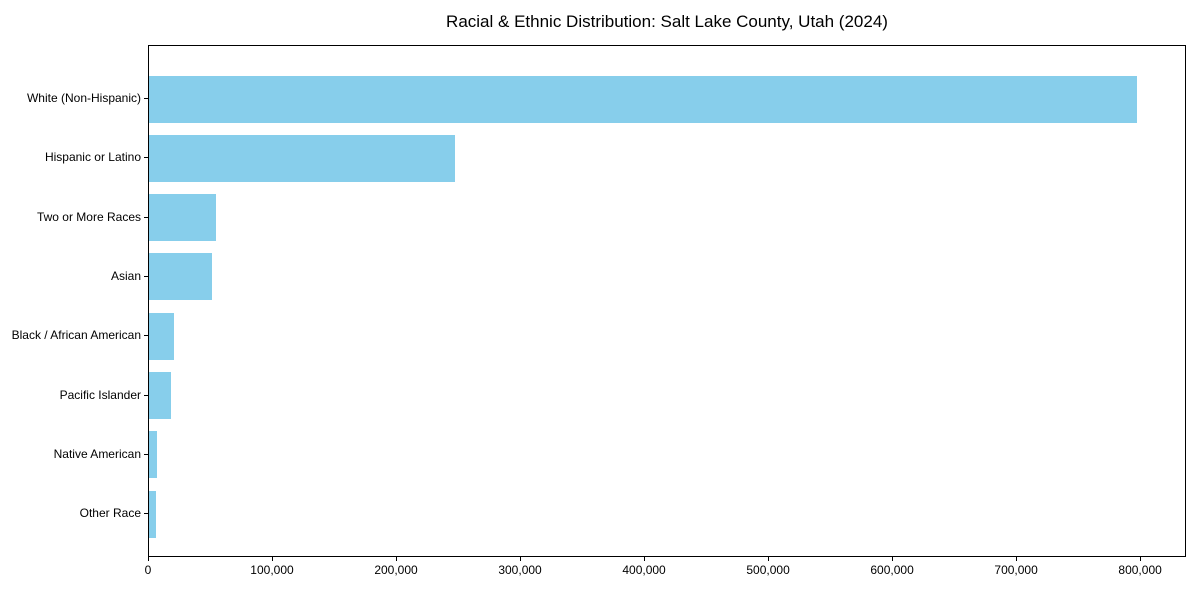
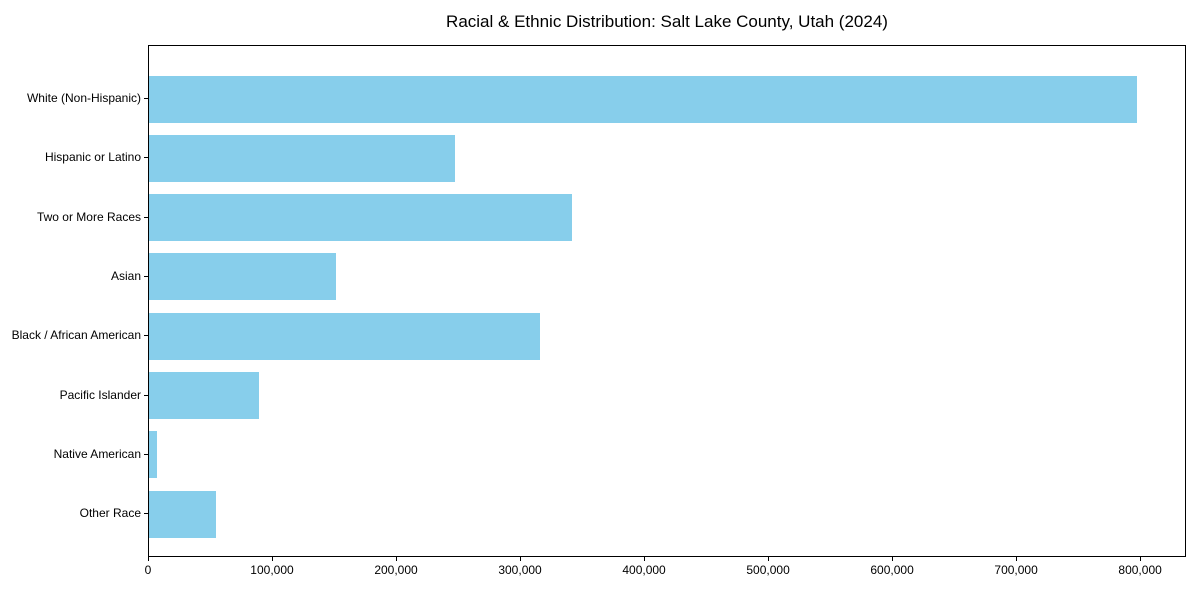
Two or More Races: 54000 -> 341000
Asian: 51000 -> 151000
Black / African American: 20000 -> 315000
Pacific Islander: 18000 -> 89000
Other Race: 6000 -> 54000
